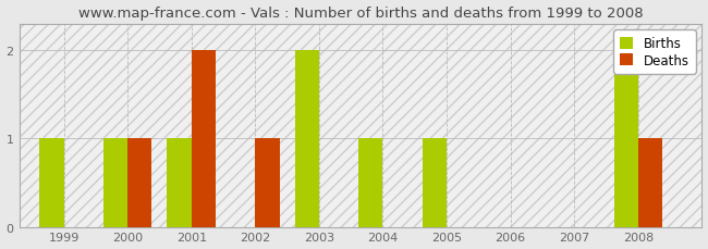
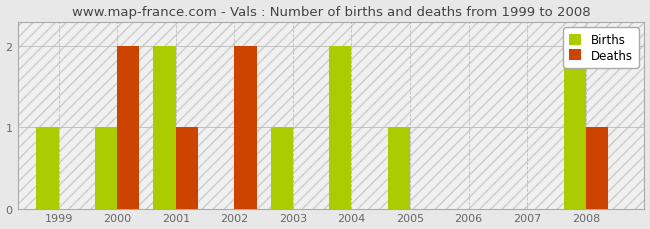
Deaths/2000: 1 -> 2
Births/2001: 1 -> 2
Deaths/2001: 2 -> 1
Deaths/2002: 1 -> 2
Births/2003: 2 -> 1
Births/2004: 1 -> 2
